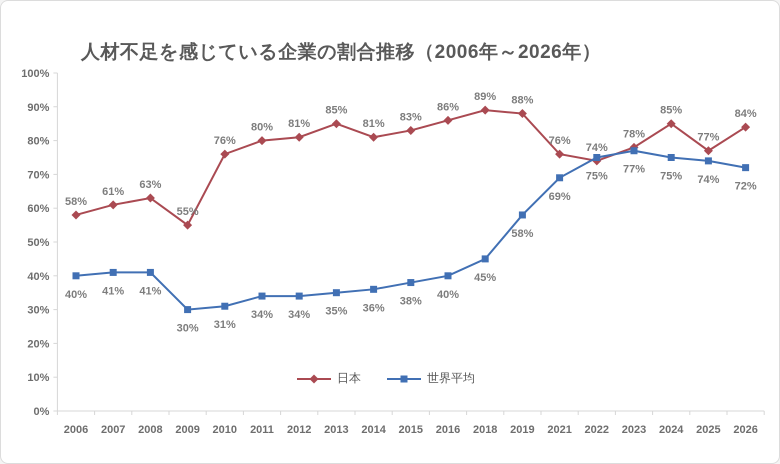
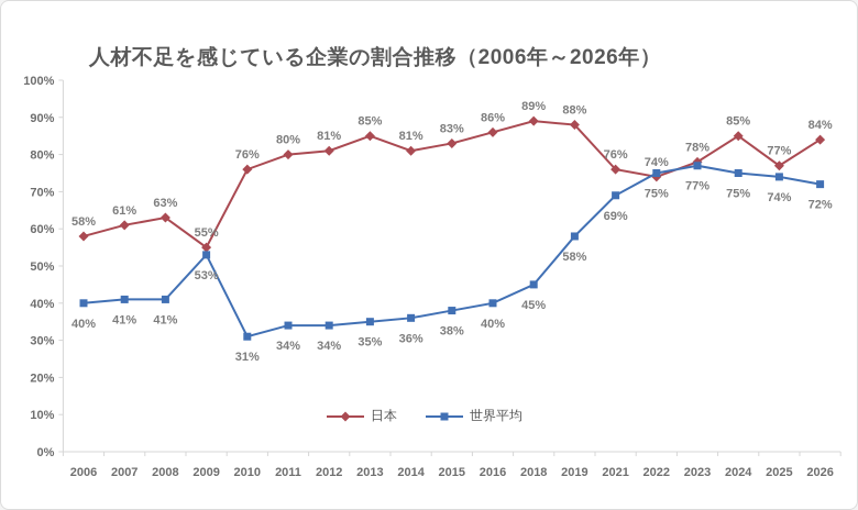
世界平均/2009: 30% -> 53%
